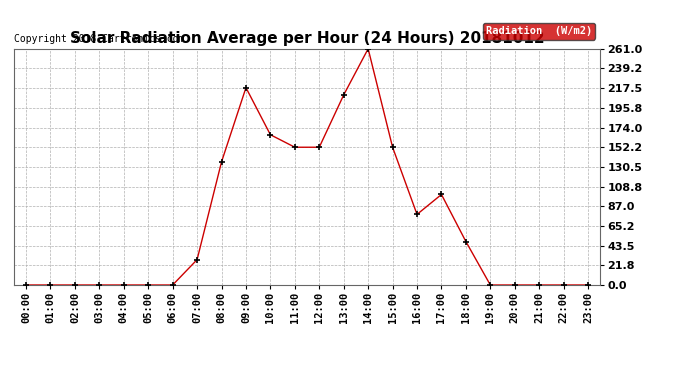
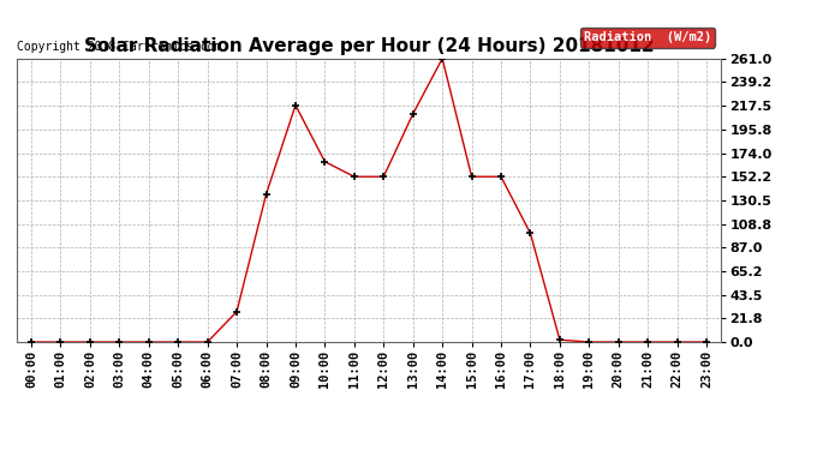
16:00: 78 -> 152
18:00: 48 -> 2
